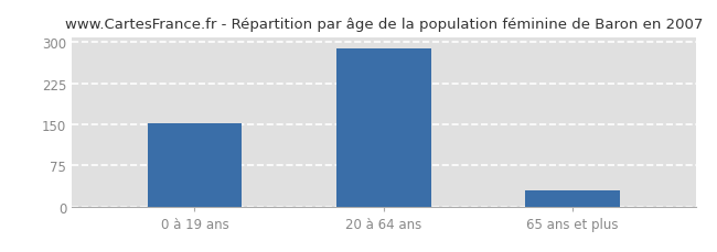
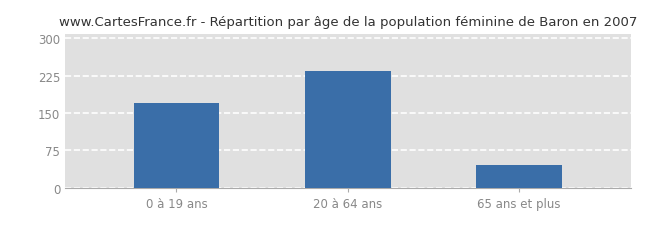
0 à 19 ans: 153 -> 170
20 à 64 ans: 288 -> 235
65 ans et plus: 30 -> 45
